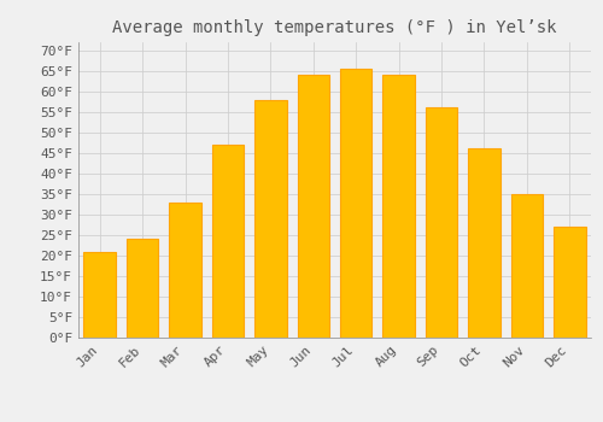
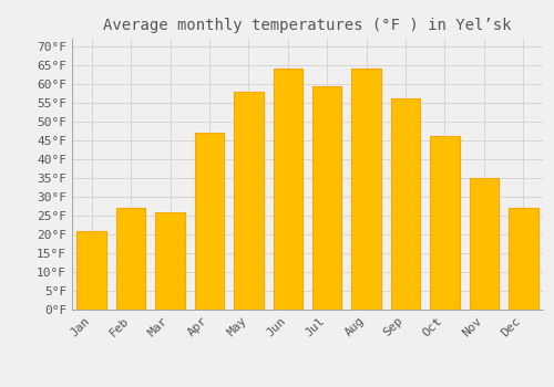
Feb: 24.0°F -> 27.0°F
Mar: 33.0°F -> 26.0°F
Jul: 65.5°F -> 59.5°F
